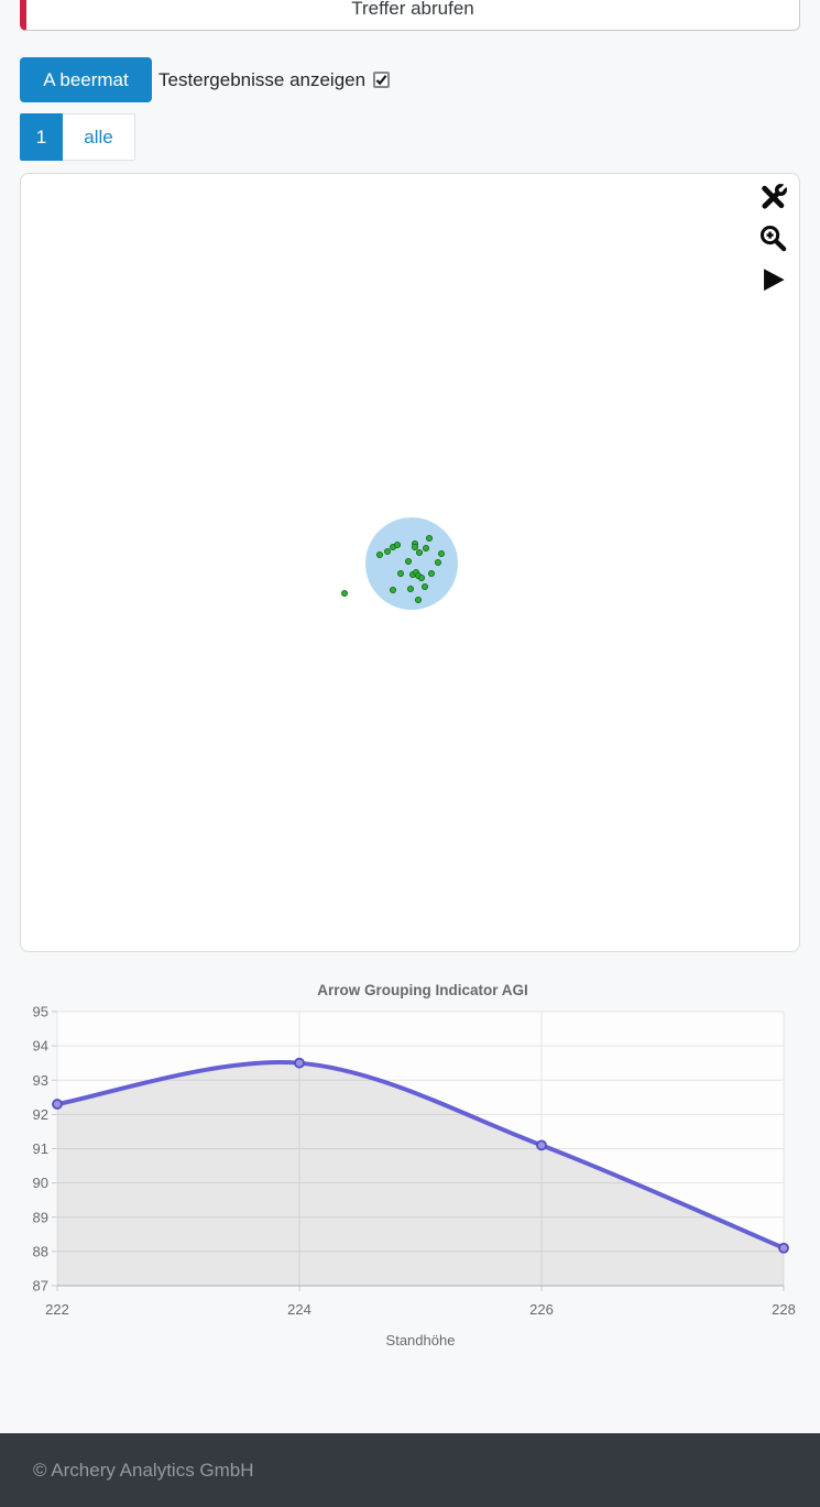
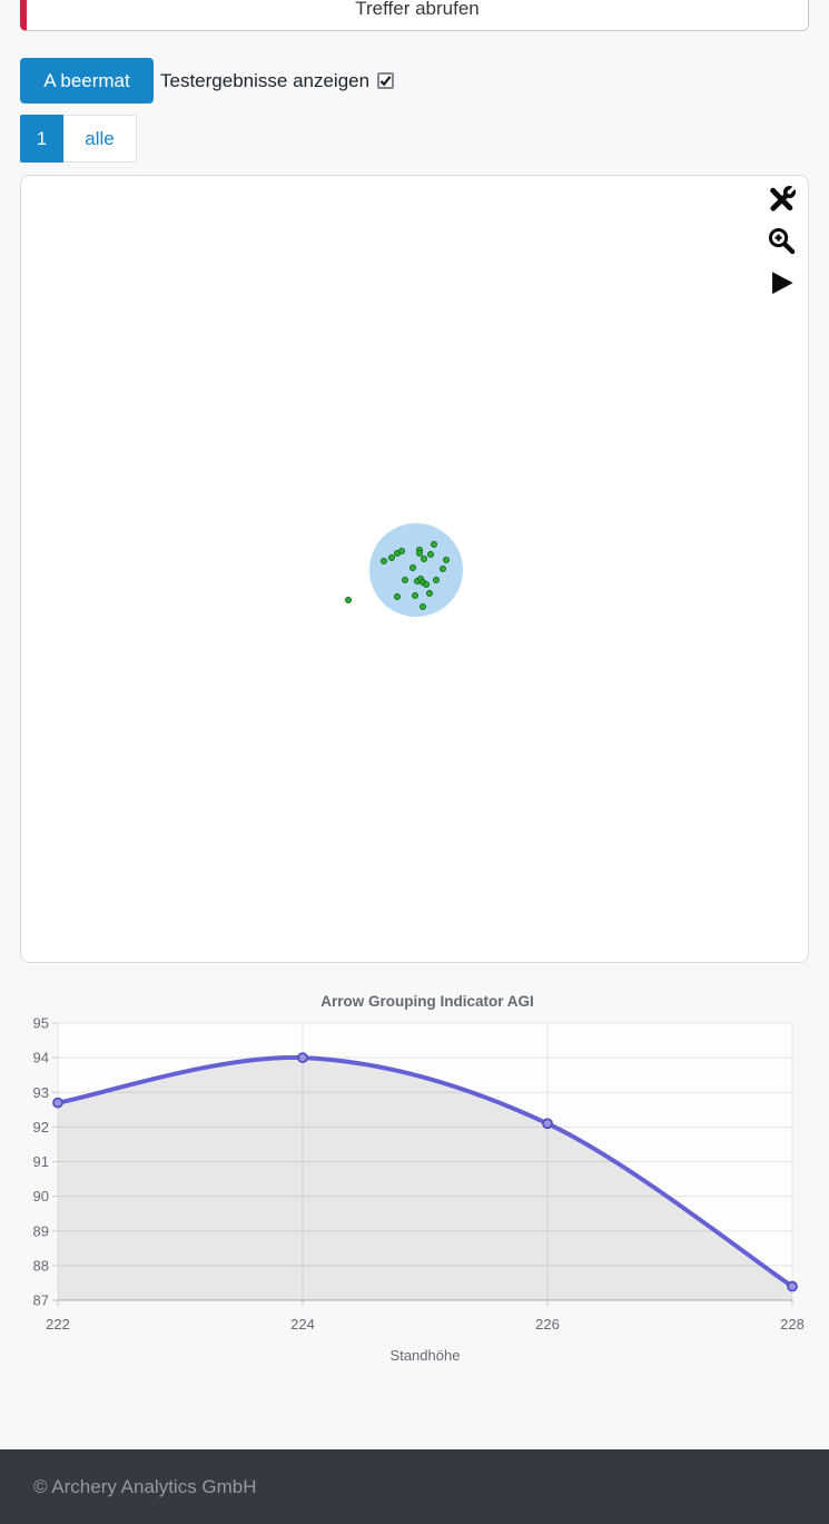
222: 92.3 -> 92.7
224: 93.5 -> 94.0
226: 91.1 -> 92.1
228: 88.1 -> 87.4
